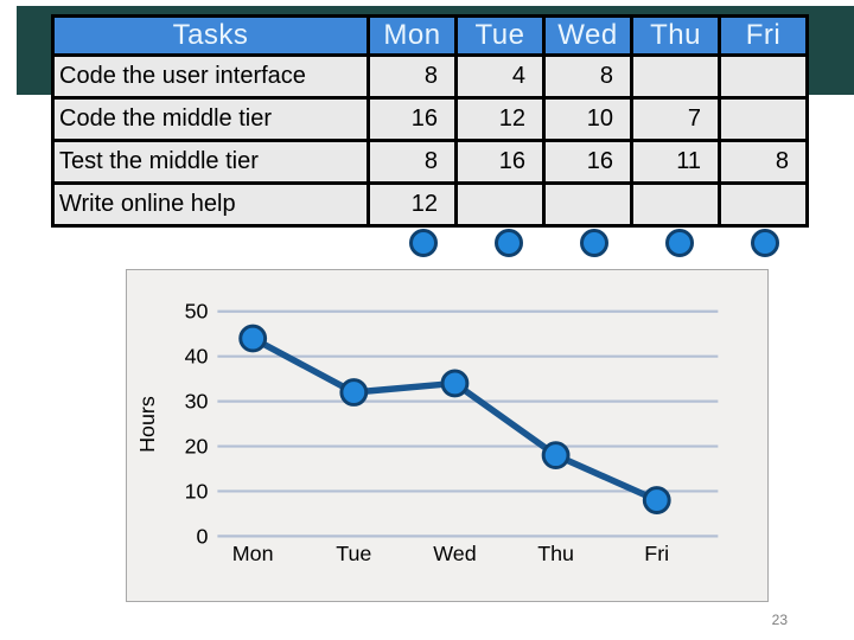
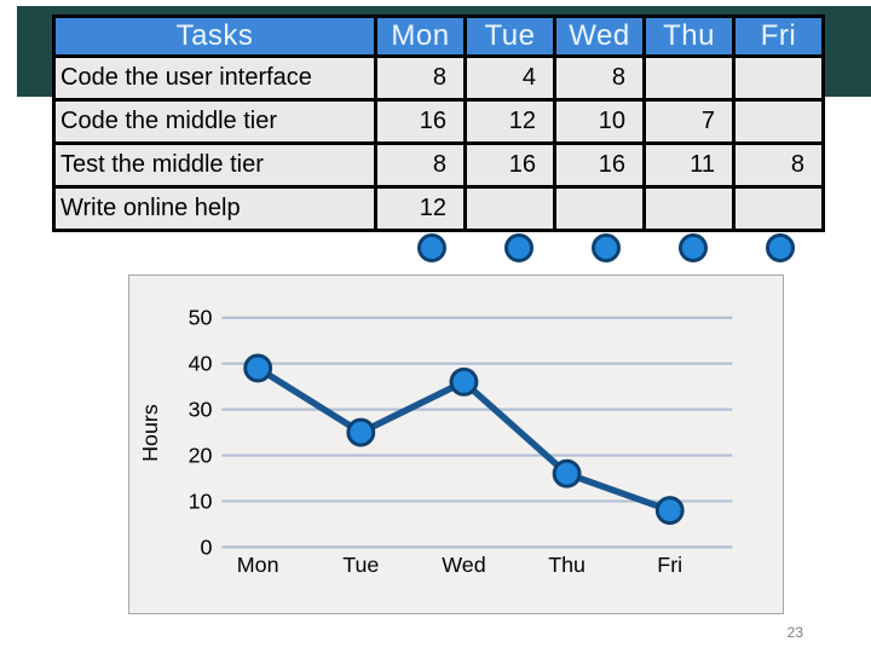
Mon: 44 -> 39
Tue: 32 -> 25
Wed: 34 -> 36
Thu: 18 -> 16
